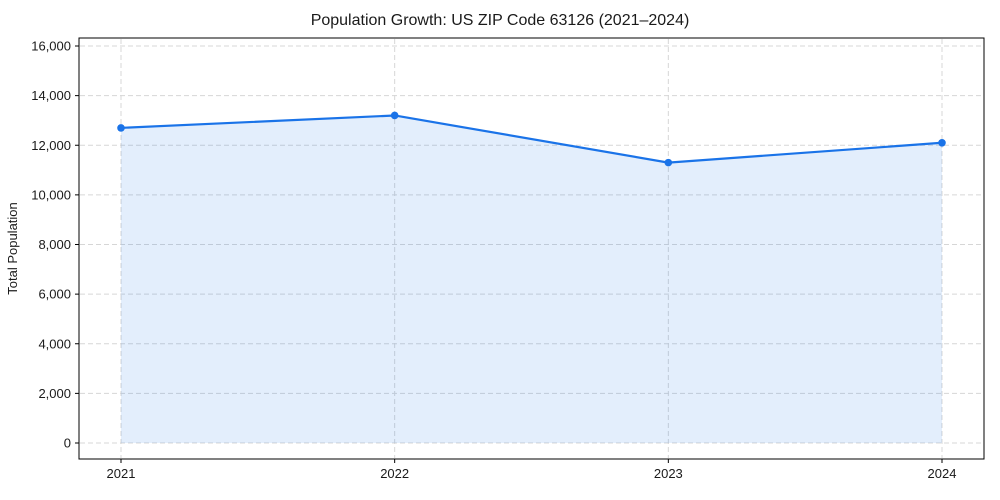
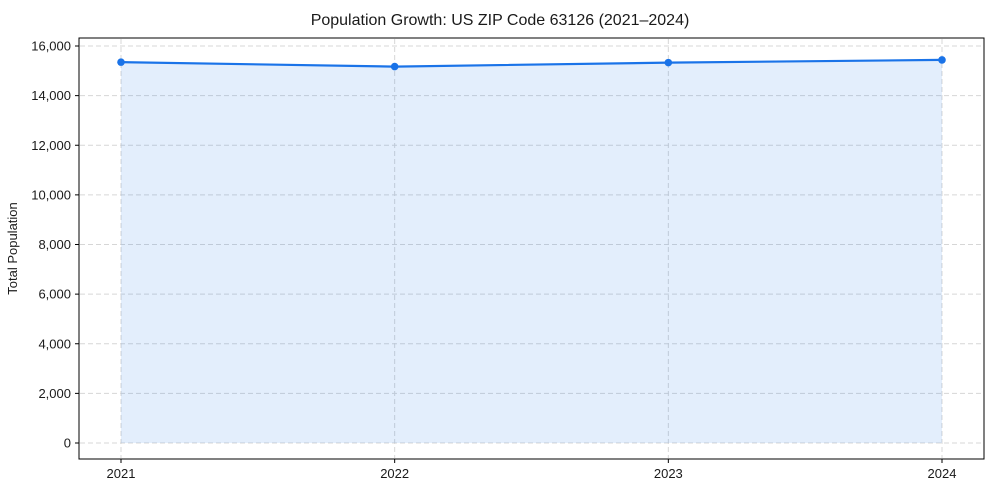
2021: 12700 -> 15400
2022: 13200 -> 15200
2023: 11300 -> 15300
2024: 12100 -> 15400
